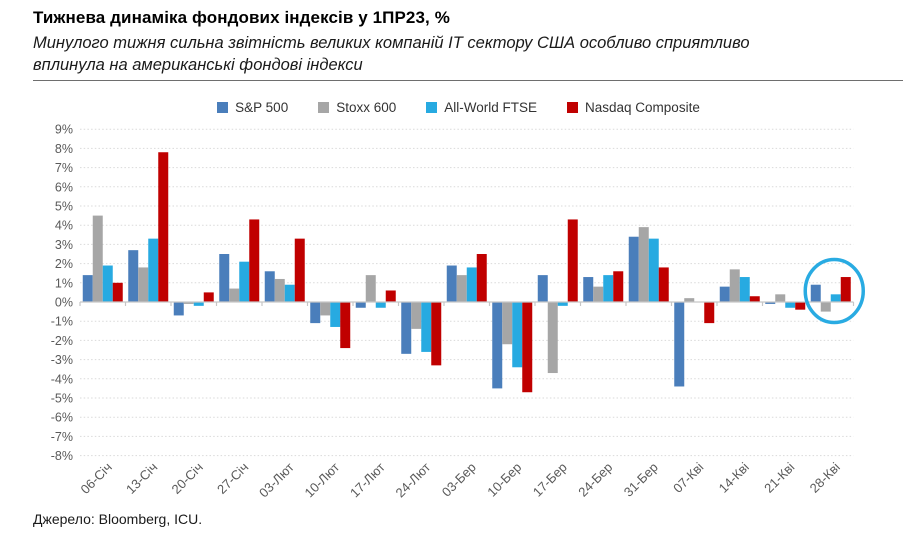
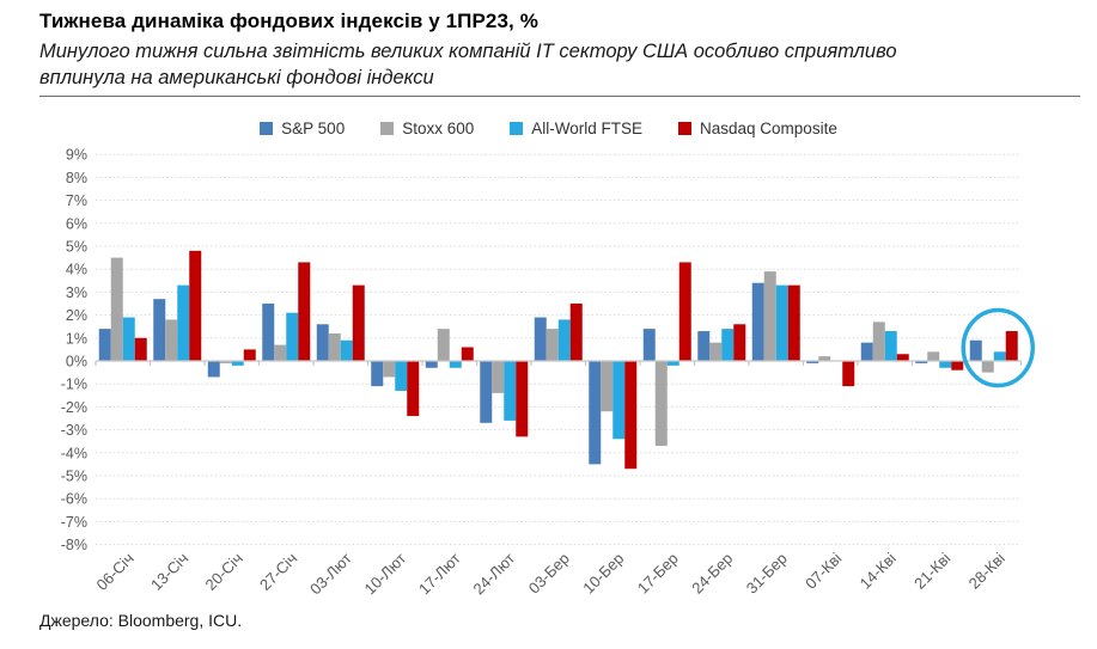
Nasdaq Composite/13-Січ: 7.8% -> 4.8%
Nasdaq Composite/31-Бер: 1.8% -> 3.3%
S&P 500/07-Кві: -4.4% -> -0.1%
